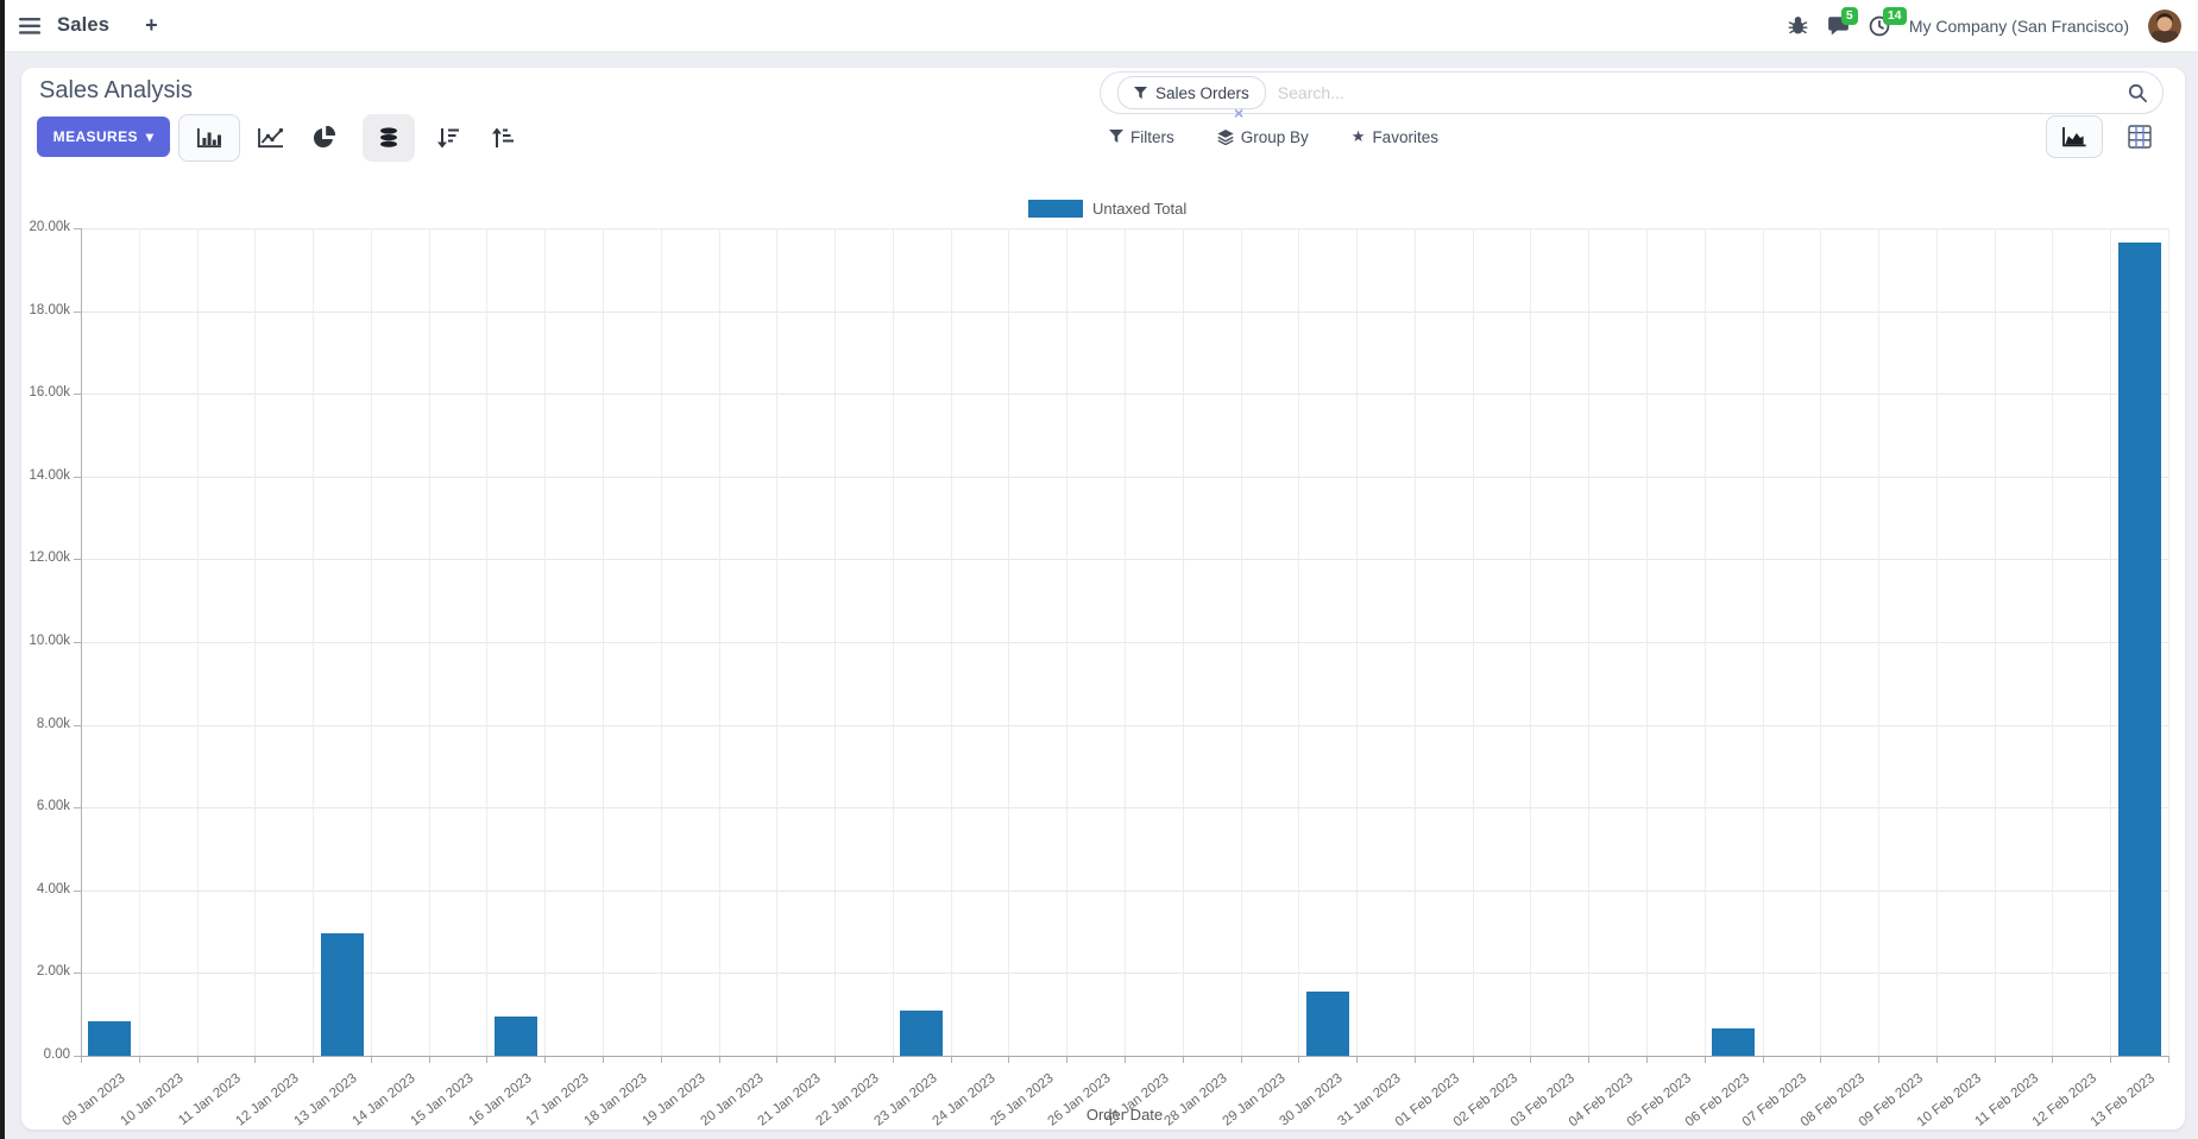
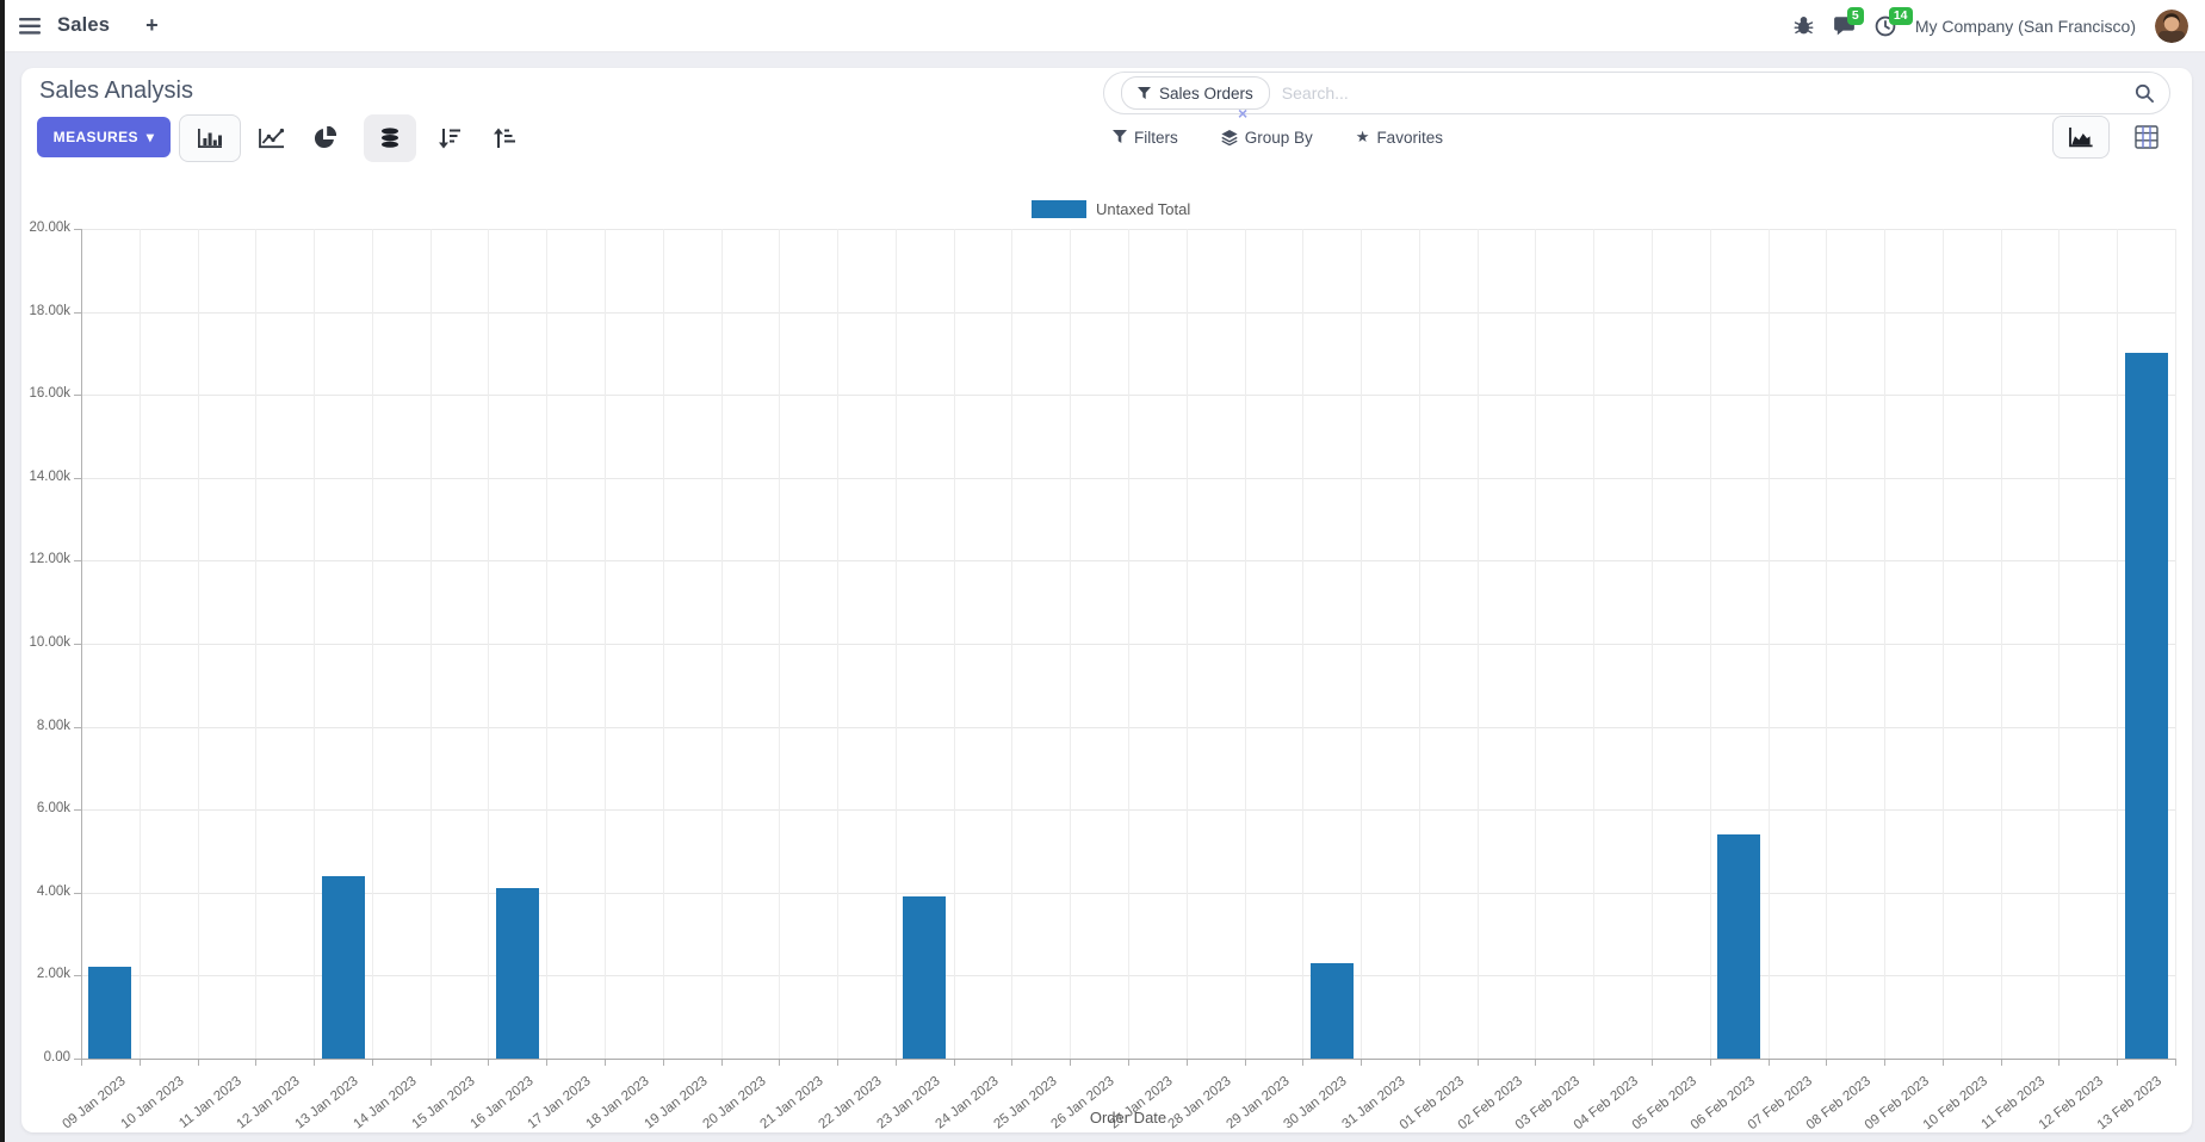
09 Jan 2023: 0.8k -> 2.2k
13 Jan 2023: 3.0k -> 4.4k
16 Jan 2023: 1.0k -> 4.1k
23 Jan 2023: 1.1k -> 3.9k
30 Jan 2023: 1.6k -> 2.3k
06 Feb 2023: 0.6k -> 5.4k
13 Feb 2023: 19.6k -> 17.0k
